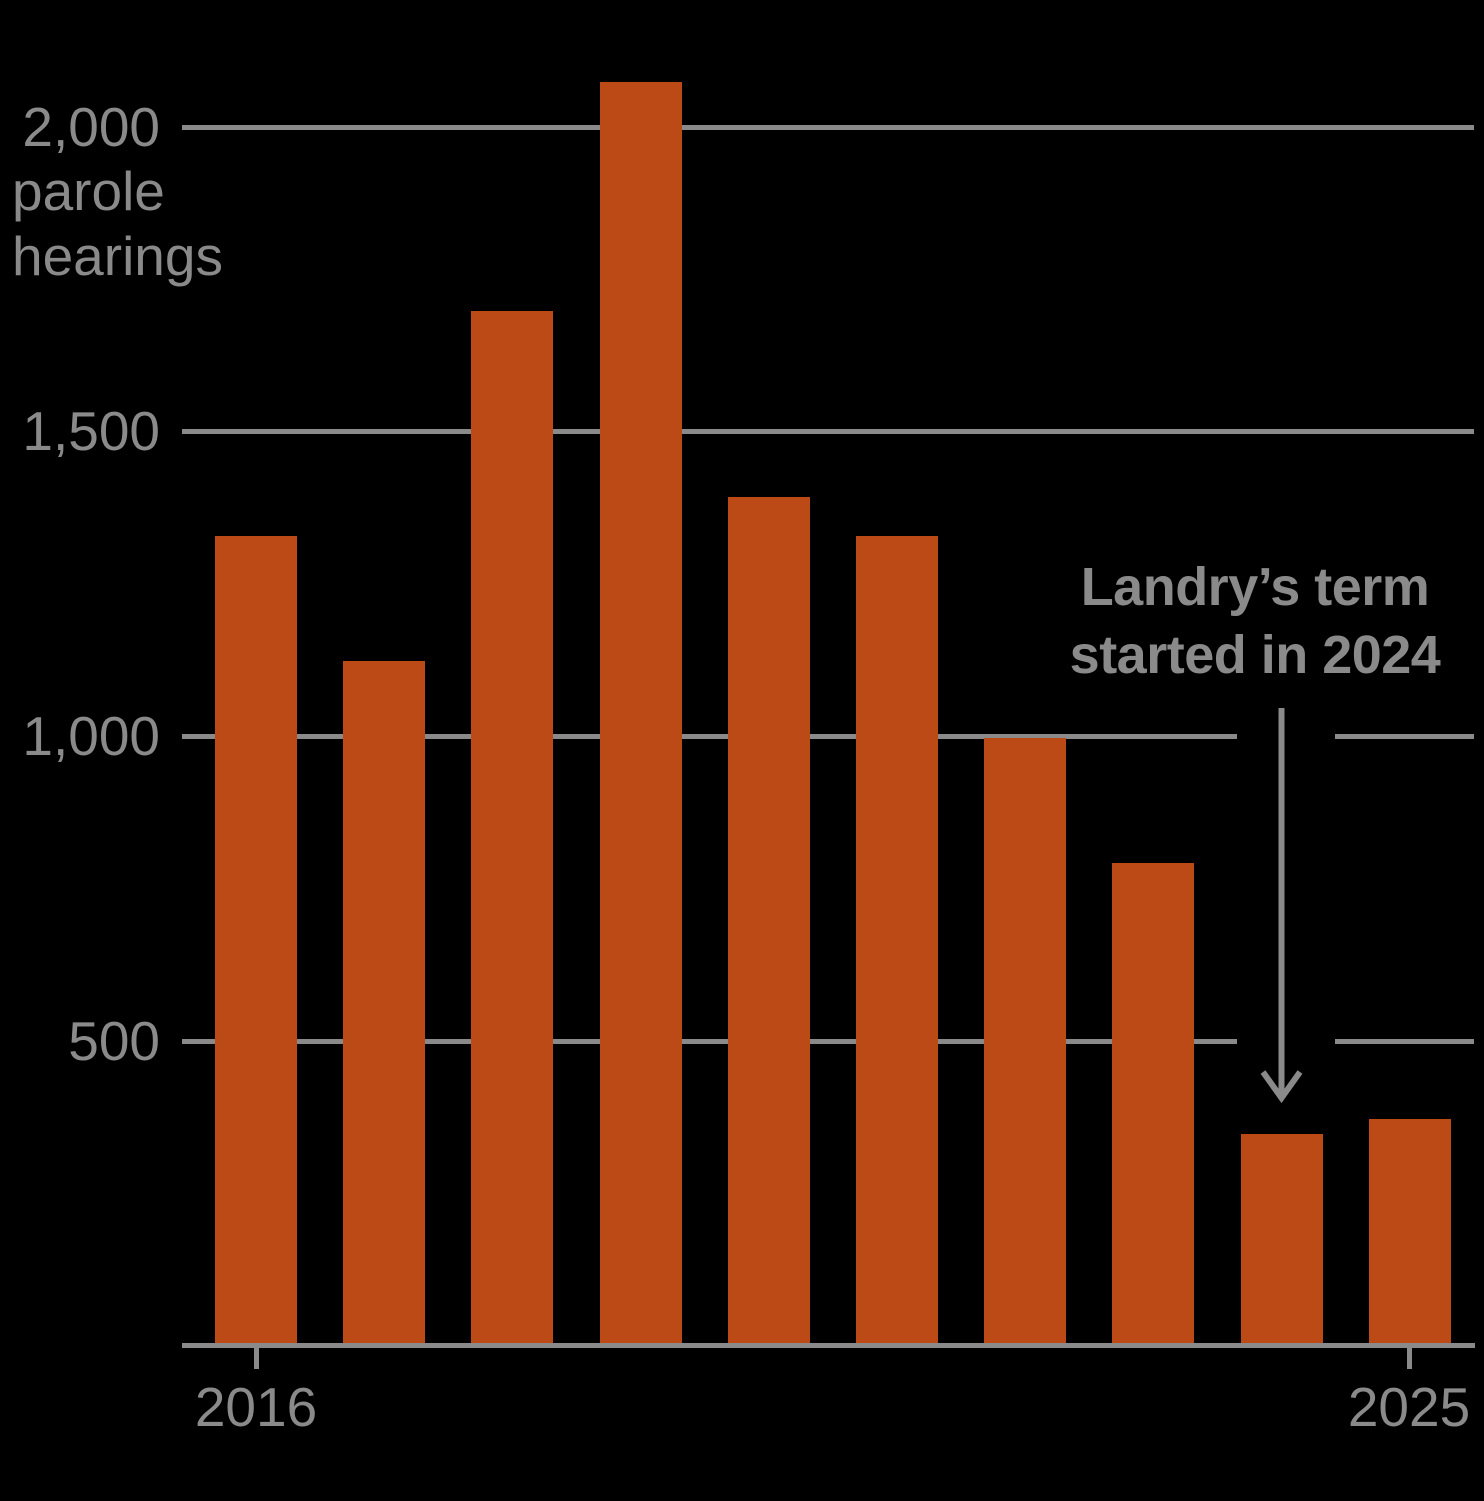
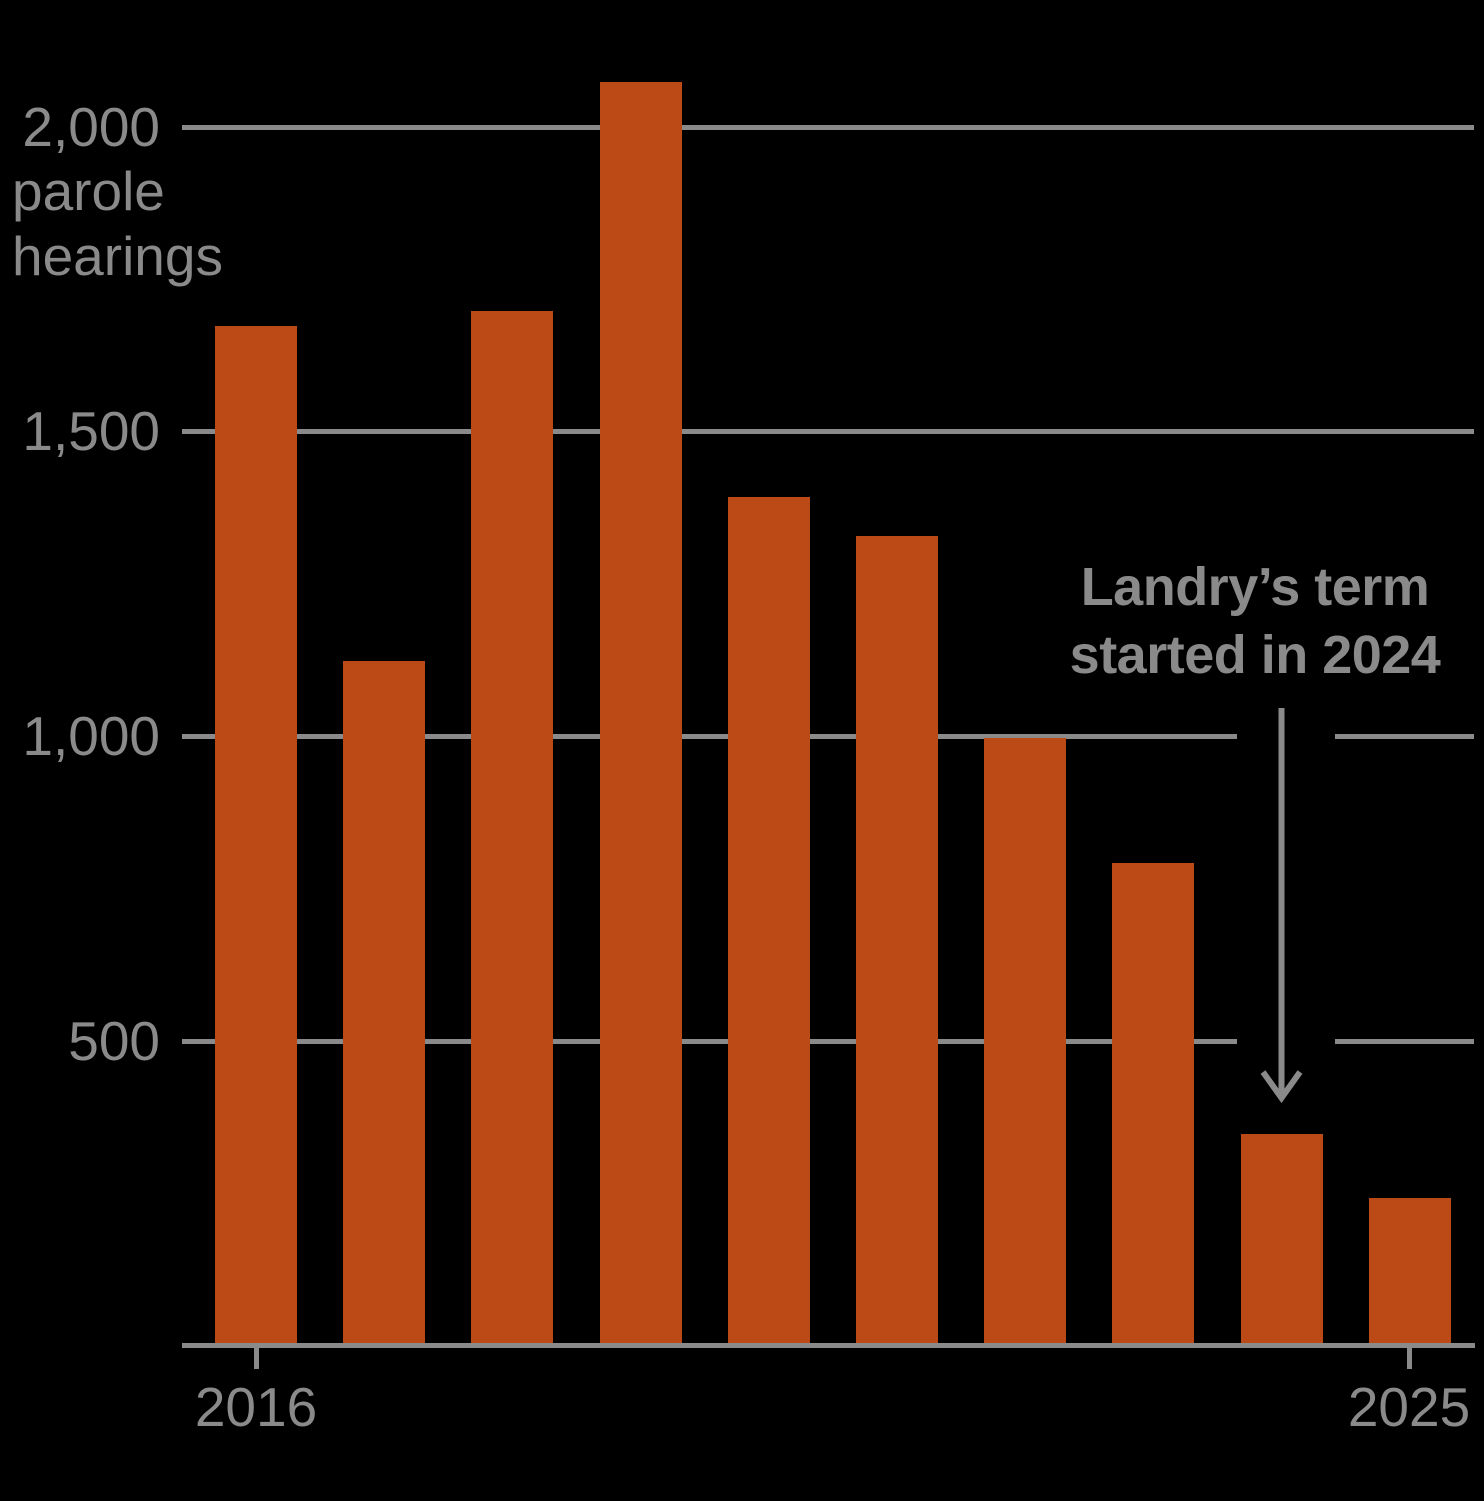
2016: 1320 -> 1670
2025: 370 -> 240
